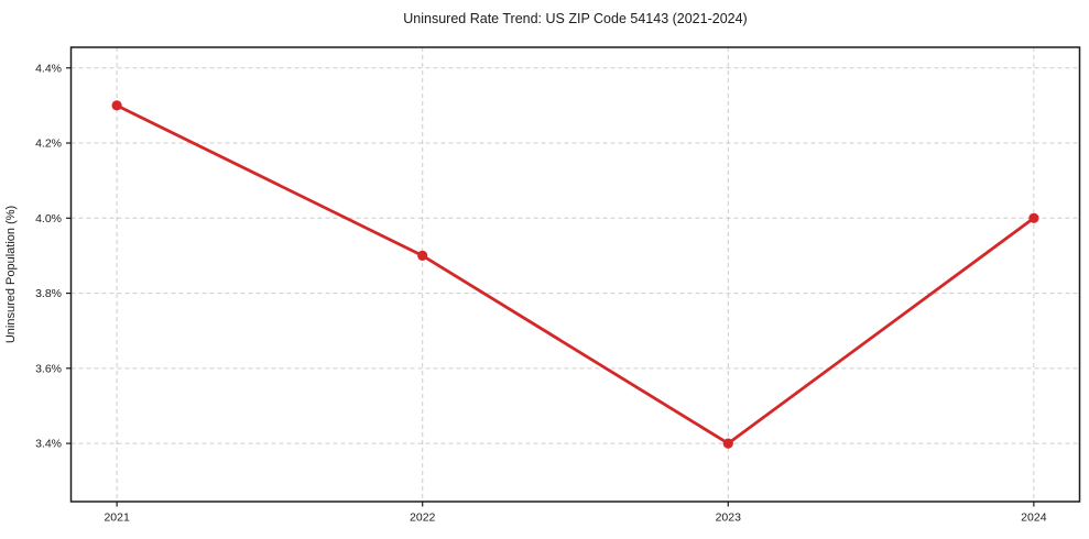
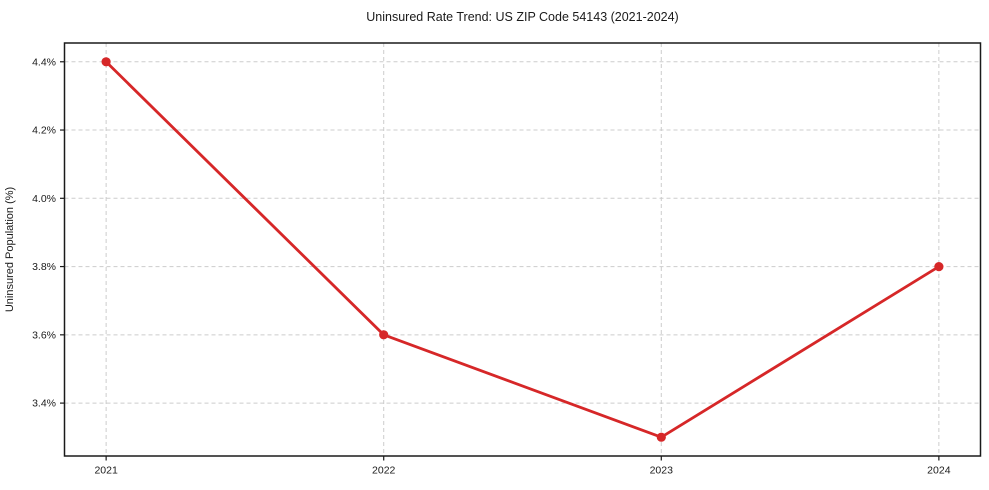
2021: 4.3% -> 4.4%
2022: 3.9% -> 3.6%
2023: 3.4% -> 3.3%
2024: 4.0% -> 3.8%
